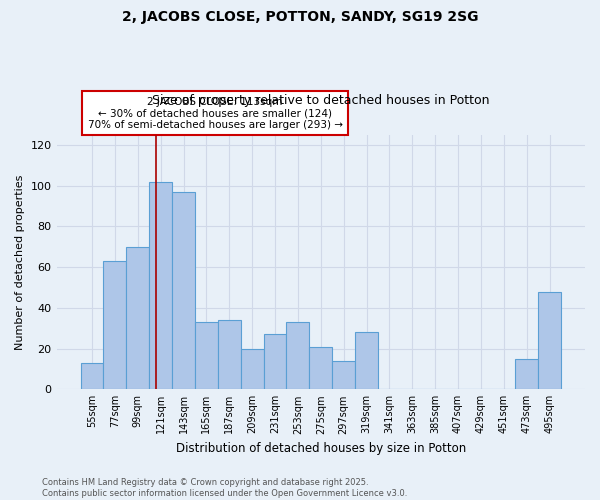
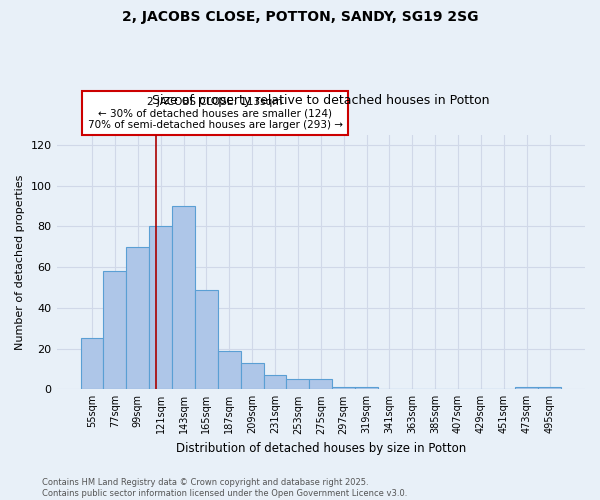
55sqm: 13 -> 25
77sqm: 63 -> 58
121sqm: 102 -> 80
143sqm: 97 -> 90
165sqm: 33 -> 49
187sqm: 34 -> 19
209sqm: 20 -> 13
231sqm: 27 -> 7
253sqm: 33 -> 5
275sqm: 21 -> 5
297sqm: 14 -> 1
319sqm: 28 -> 1
473sqm: 15 -> 1
495sqm: 48 -> 1
